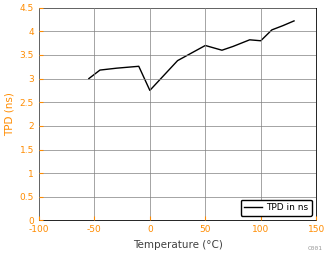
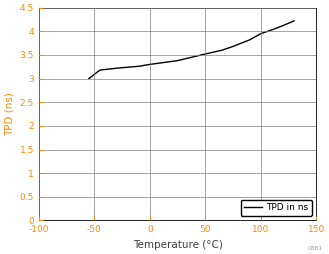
0: 2.75 -> 3.30
50: 3.70 -> 3.52
100: 3.80 -> 3.95
